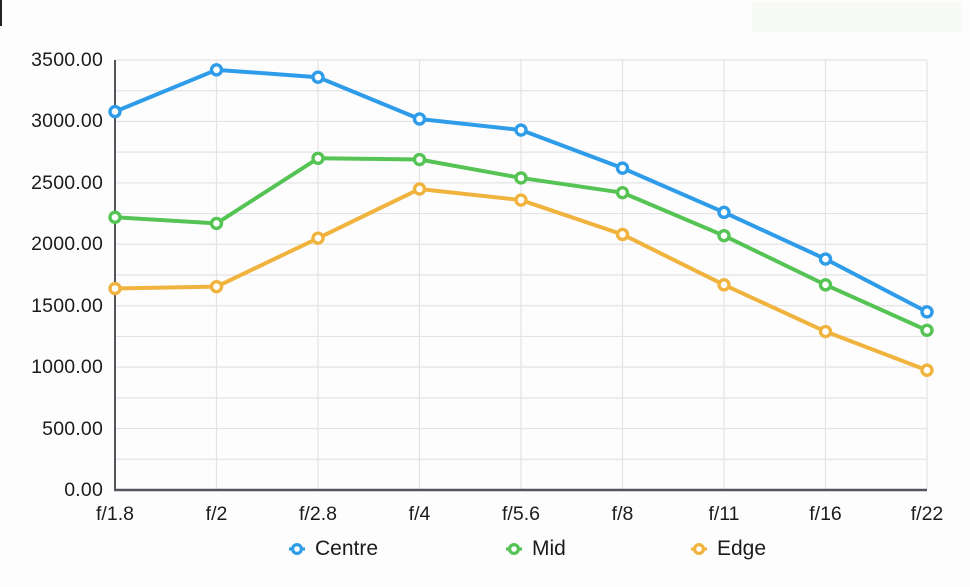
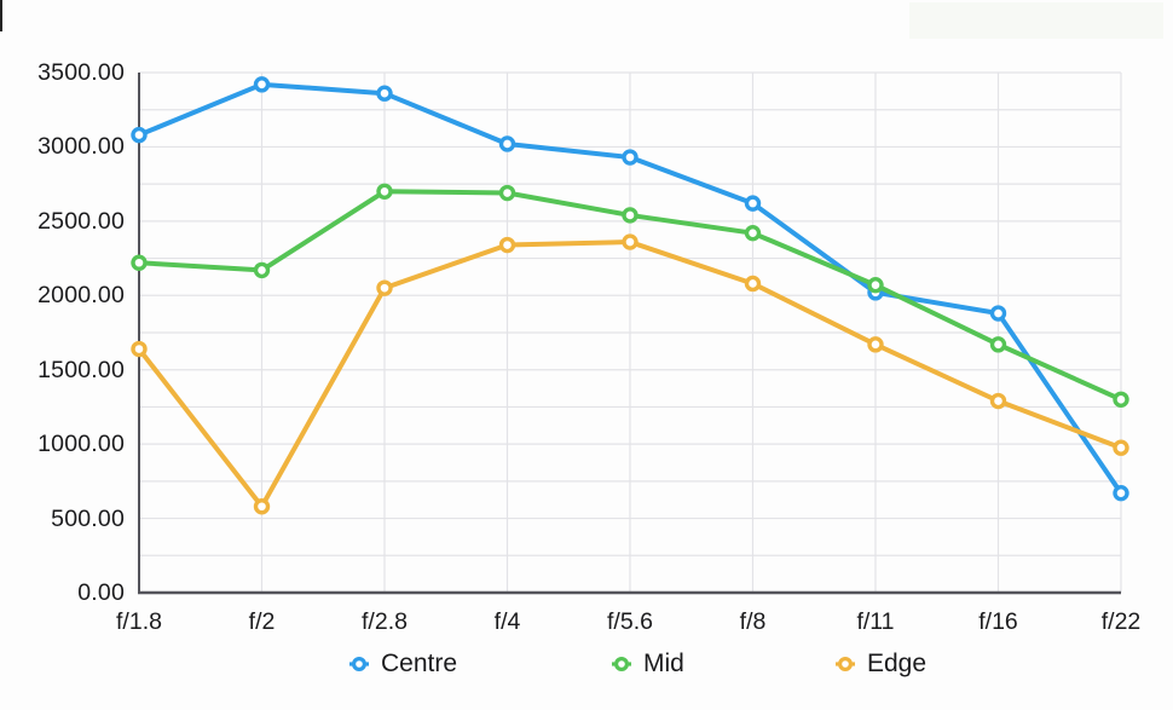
Edge/f/2: 1660 -> 580
Edge/f/4: 2450 -> 2340
Centre/f/11: 2260 -> 2020
Centre/f/22: 1450 -> 670
